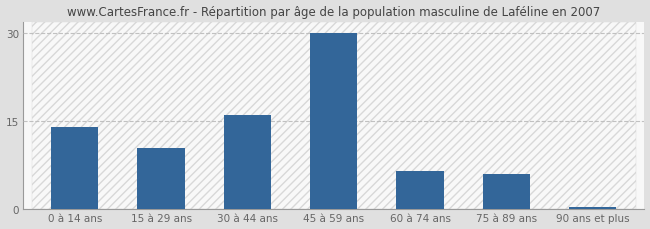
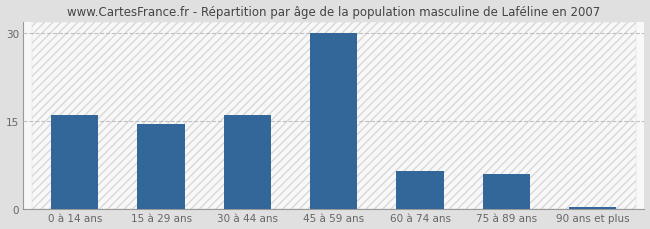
0 à 14 ans: 14.0 -> 16.0
15 à 29 ans: 10.4 -> 14.5
